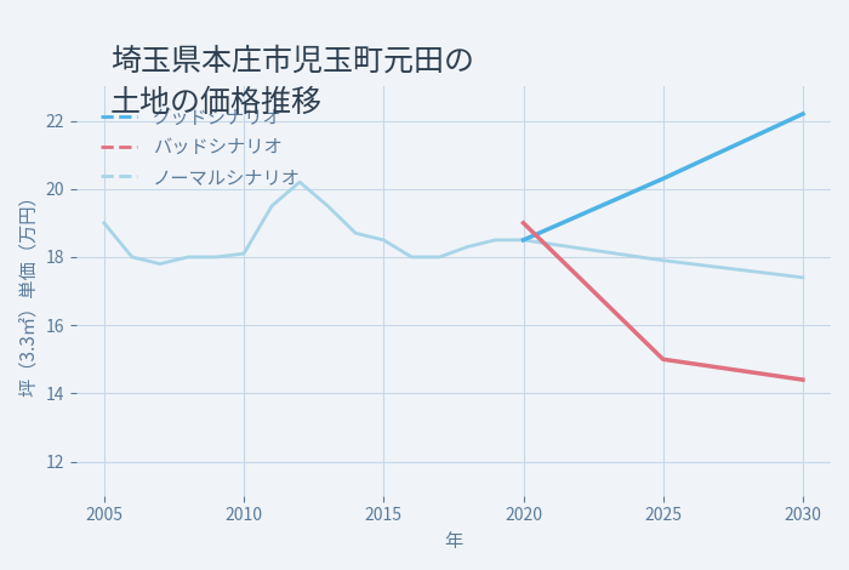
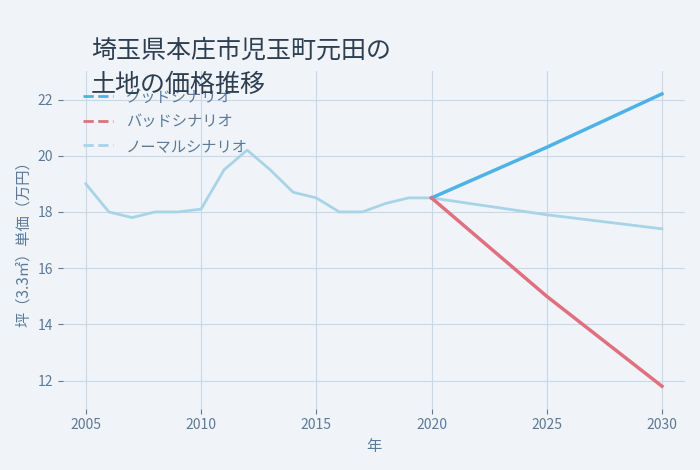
バッドシナリオ/2020: 19.0 -> 18.5
バッドシナリオ/2030: 14.4 -> 11.8
